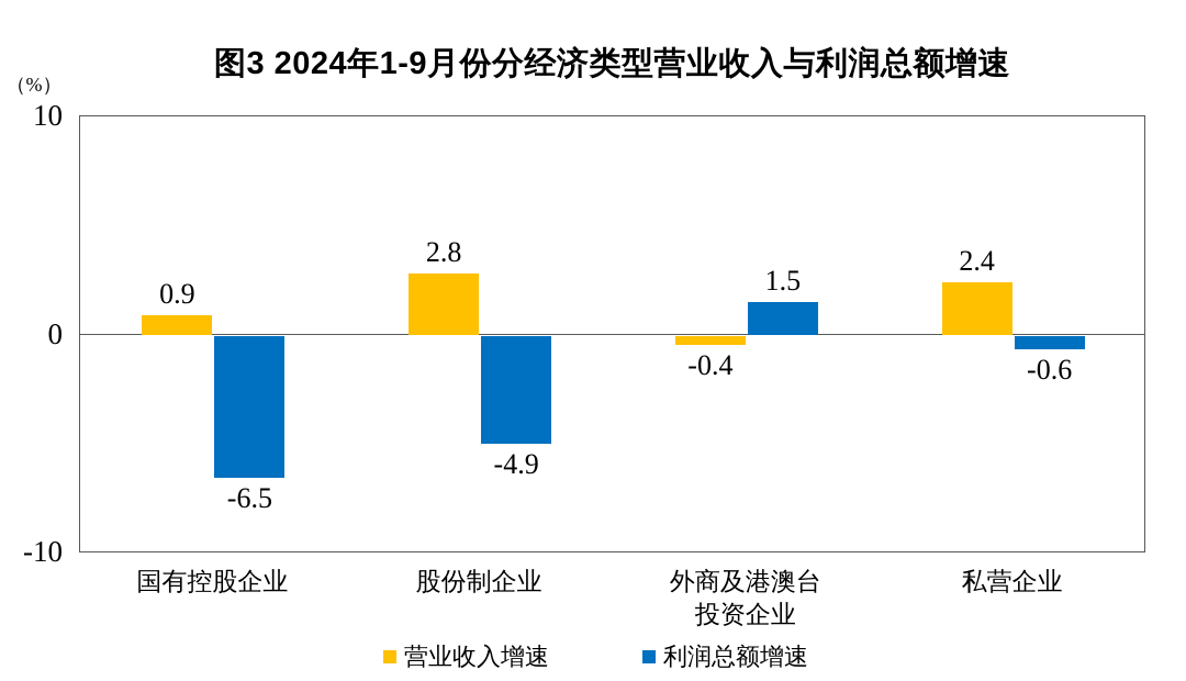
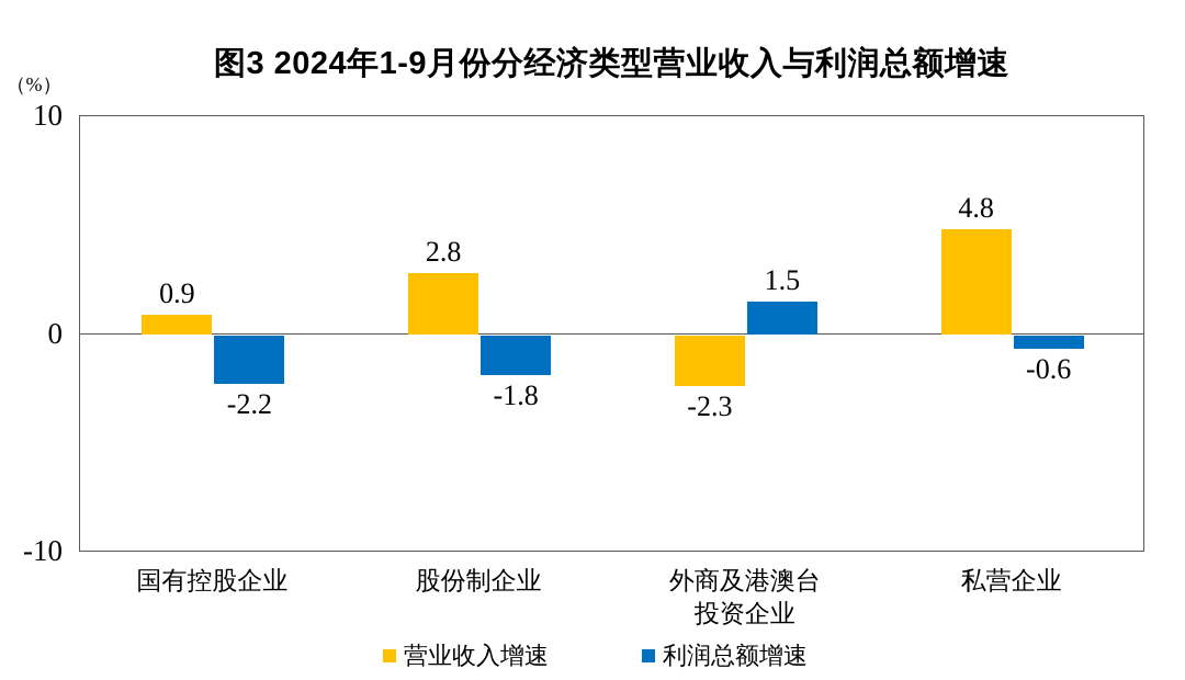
利润总额增速/国有控股企业: -6.5 -> -2.2
利润总额增速/股份制企业: -4.9 -> -1.8
营业收入增速/外商及港澳台 投资企业: -0.4 -> -2.3
营业收入增速/私营企业: 2.4 -> 4.8
